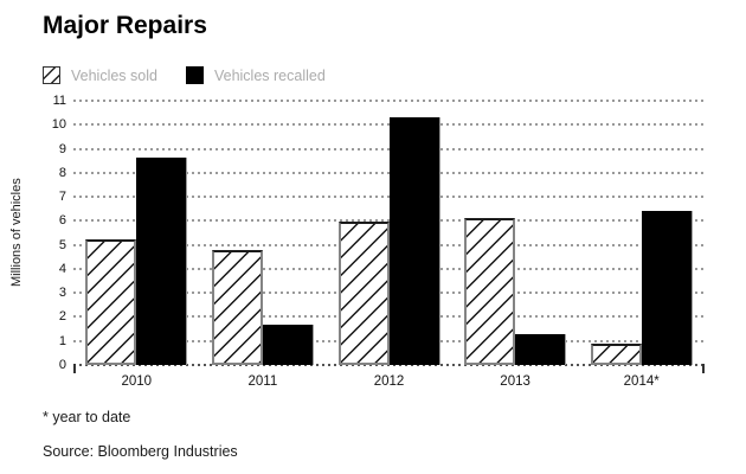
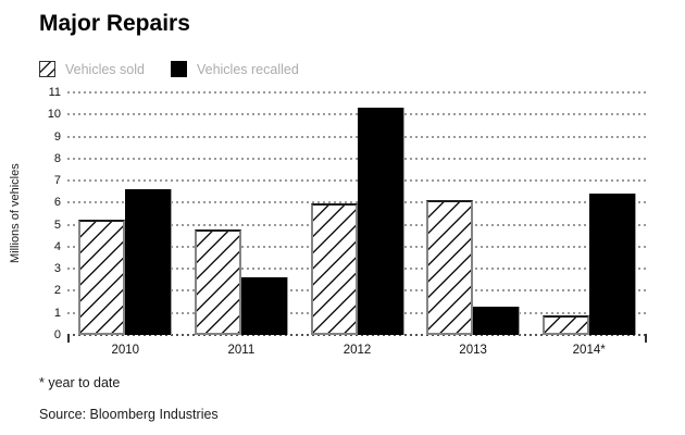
Vehicles recalled/2010: 8.7 -> 6.6
Vehicles recalled/2011: 1.7 -> 2.6
